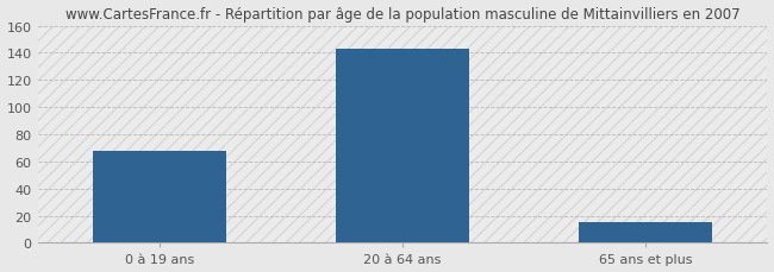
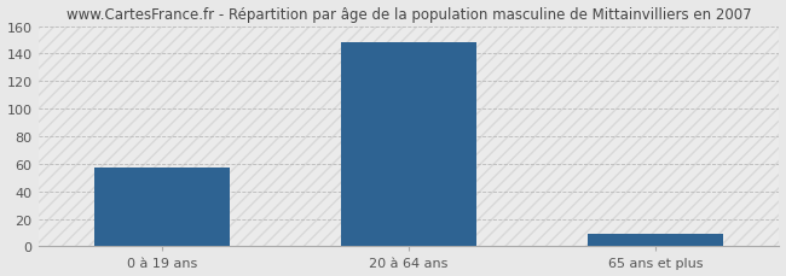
0 à 19 ans: 68 -> 57
20 à 64 ans: 143 -> 148
65 ans et plus: 15 -> 9
